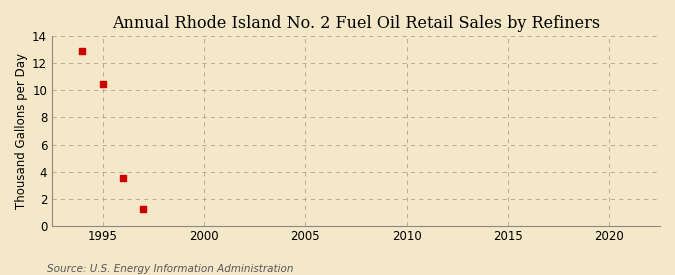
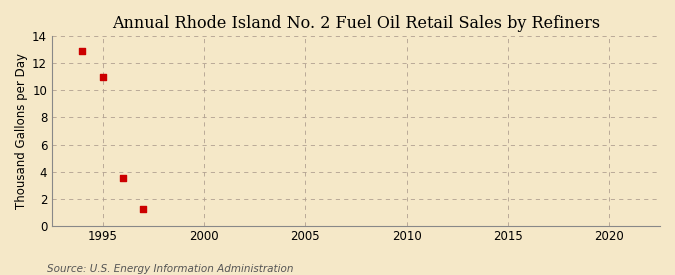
1995: 10.5 -> 11.0
